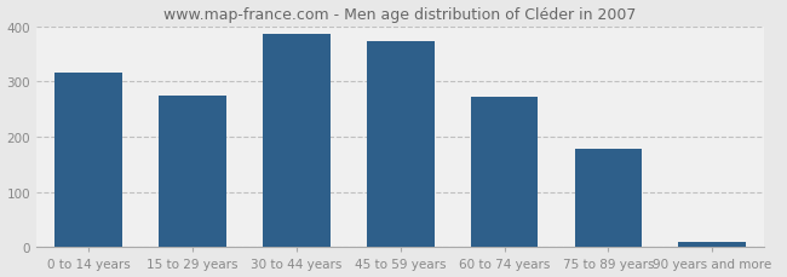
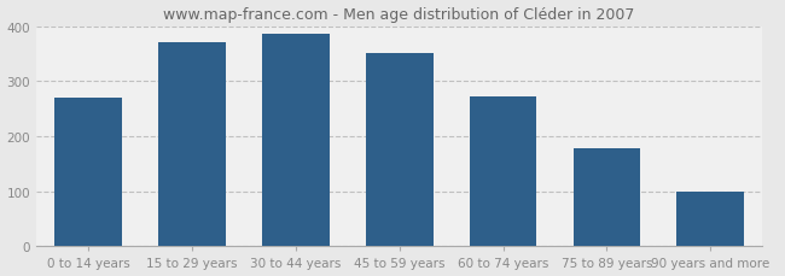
0 to 14 years: 315 -> 270
15 to 29 years: 275 -> 370
45 to 59 years: 373 -> 350
90 years and more: 10 -> 100
